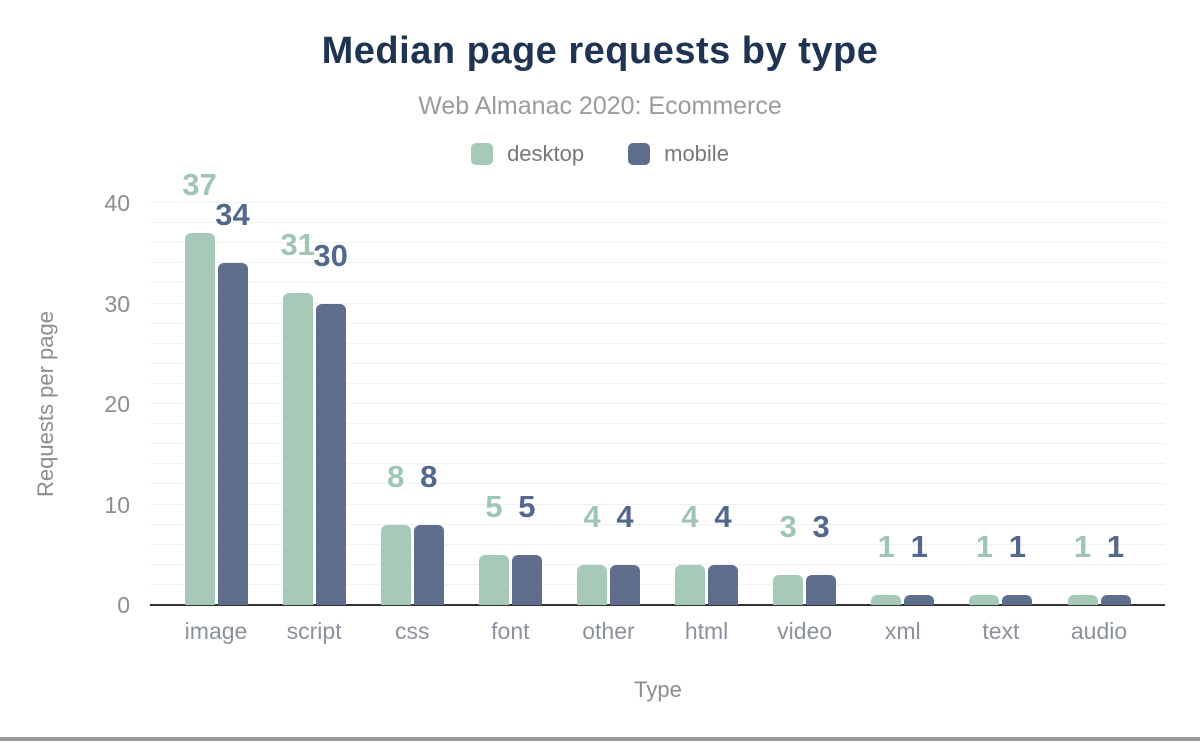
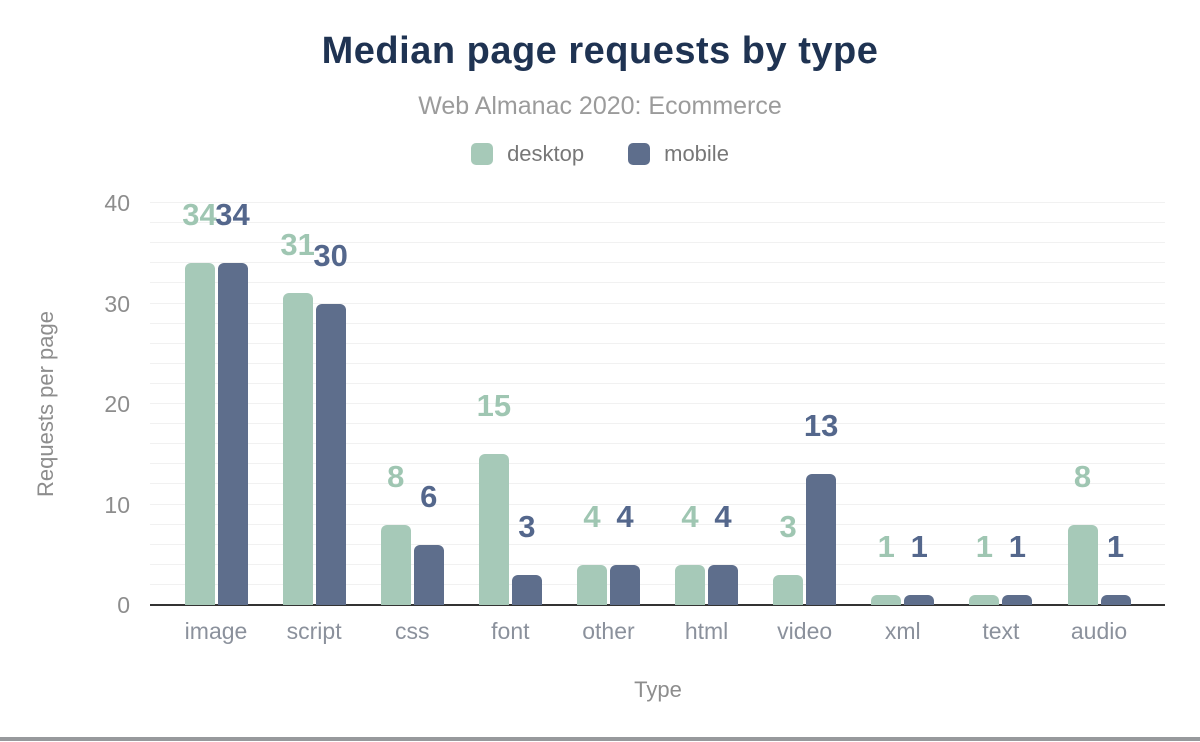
desktop/image: 37 -> 34
mobile/css: 8 -> 6
desktop/font: 5 -> 15
mobile/font: 5 -> 3
mobile/video: 3 -> 13
desktop/audio: 1 -> 8
